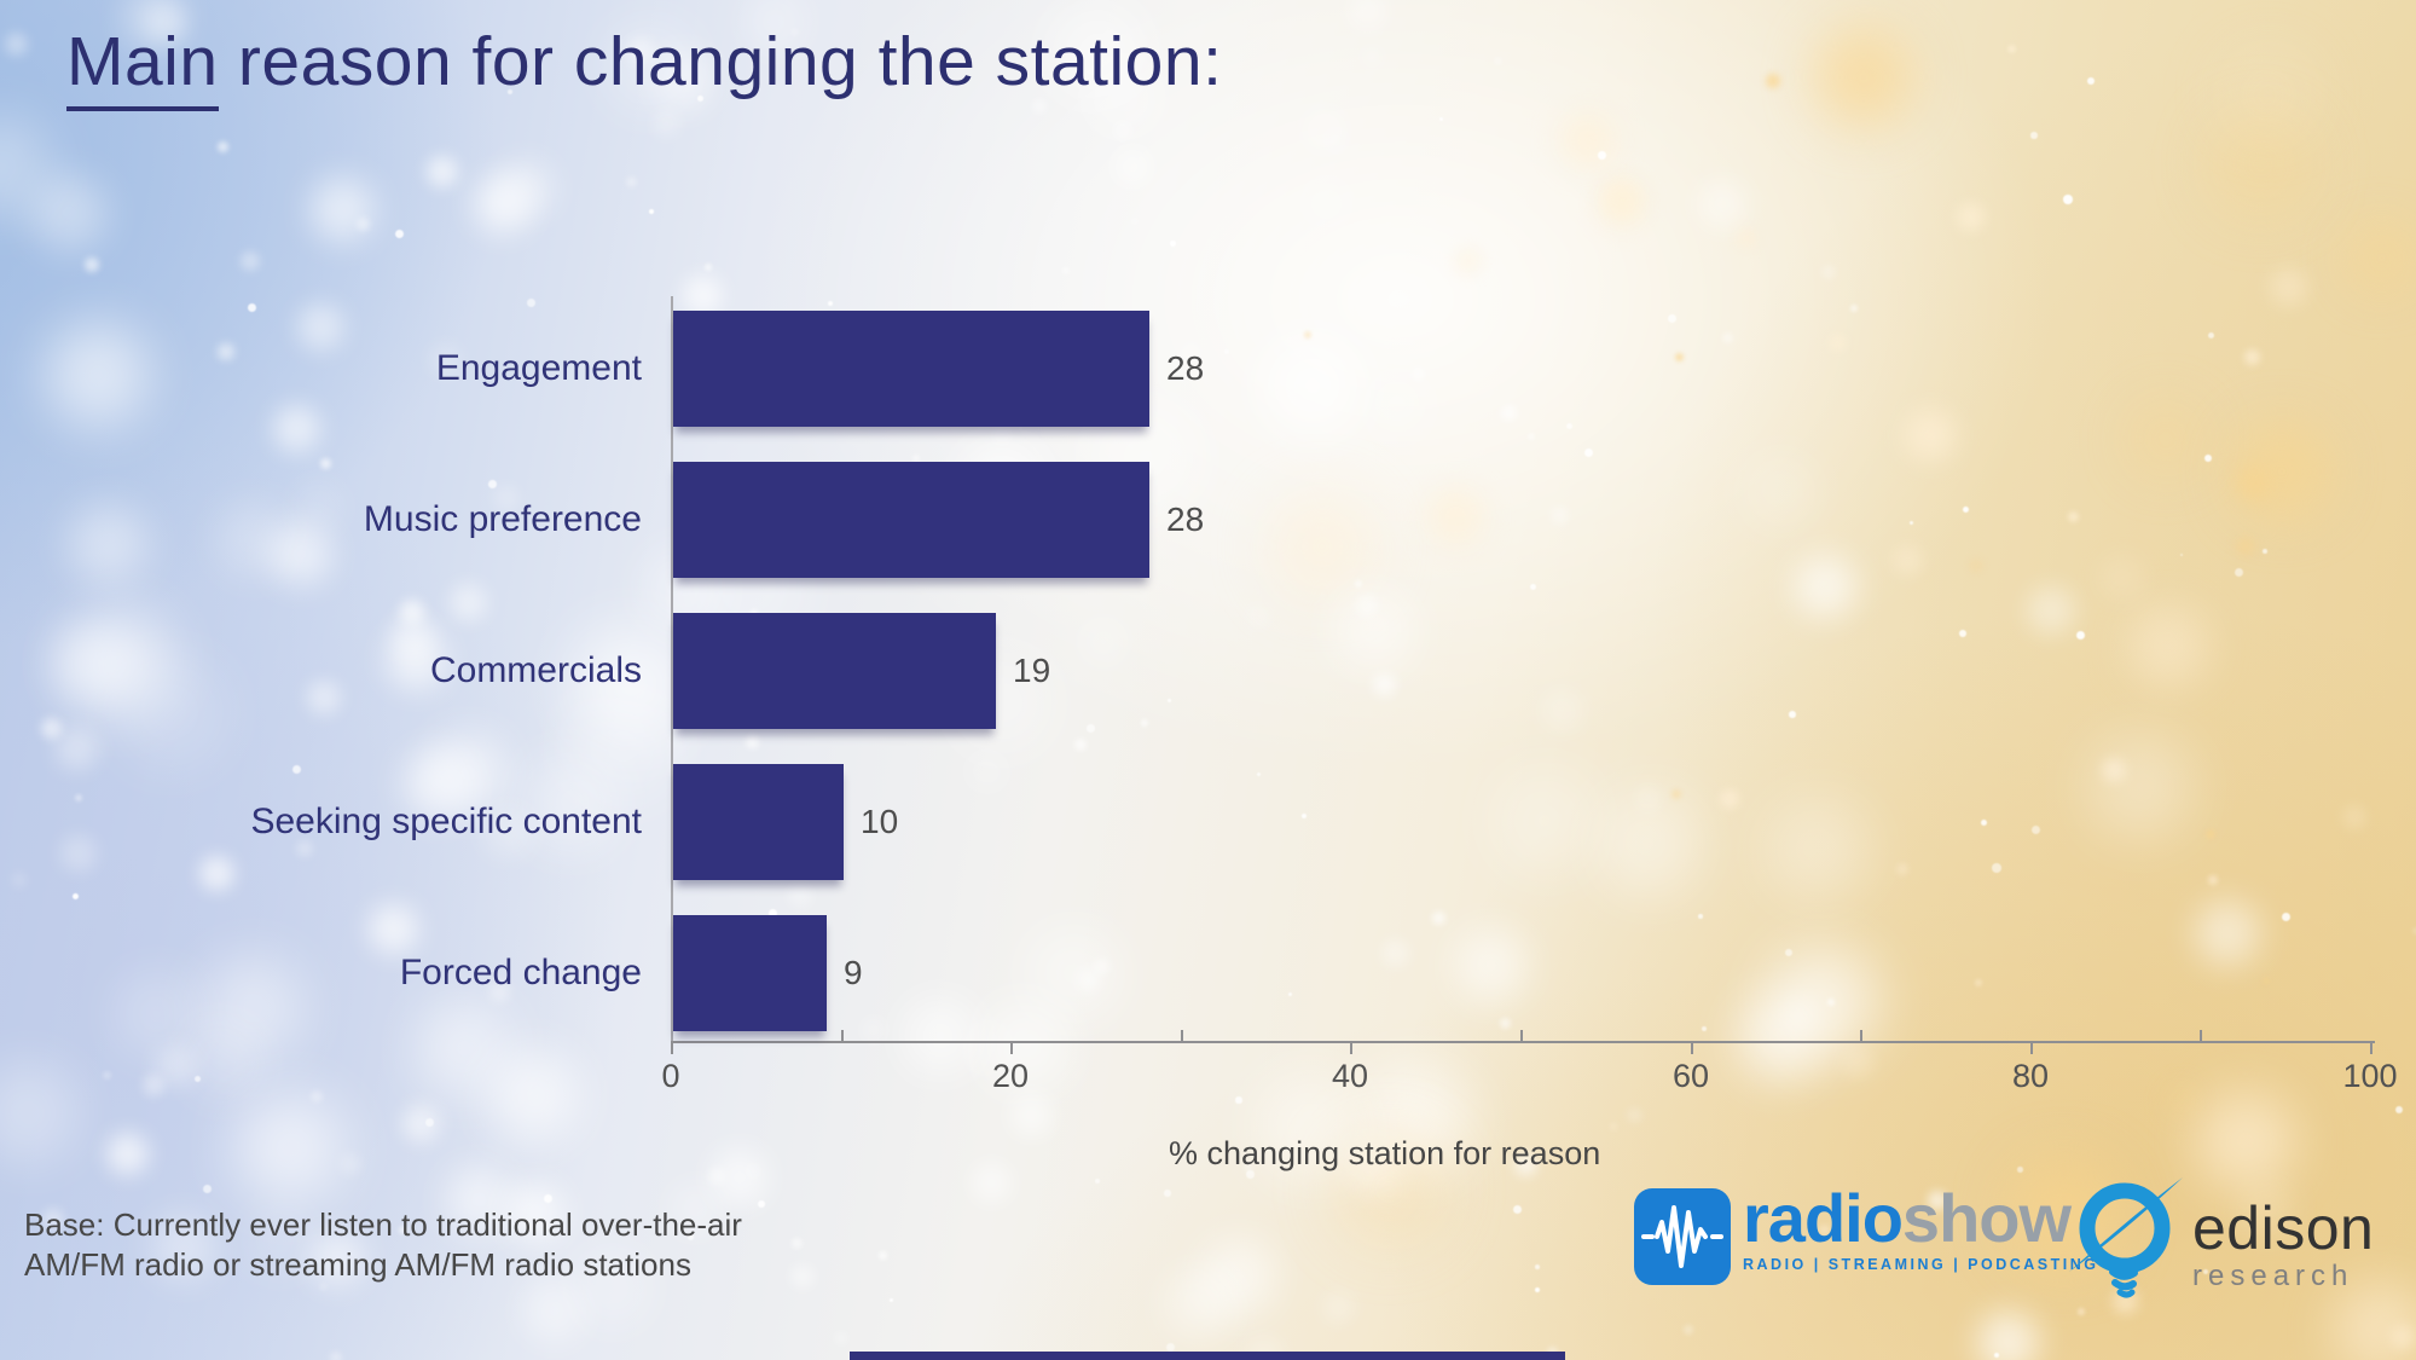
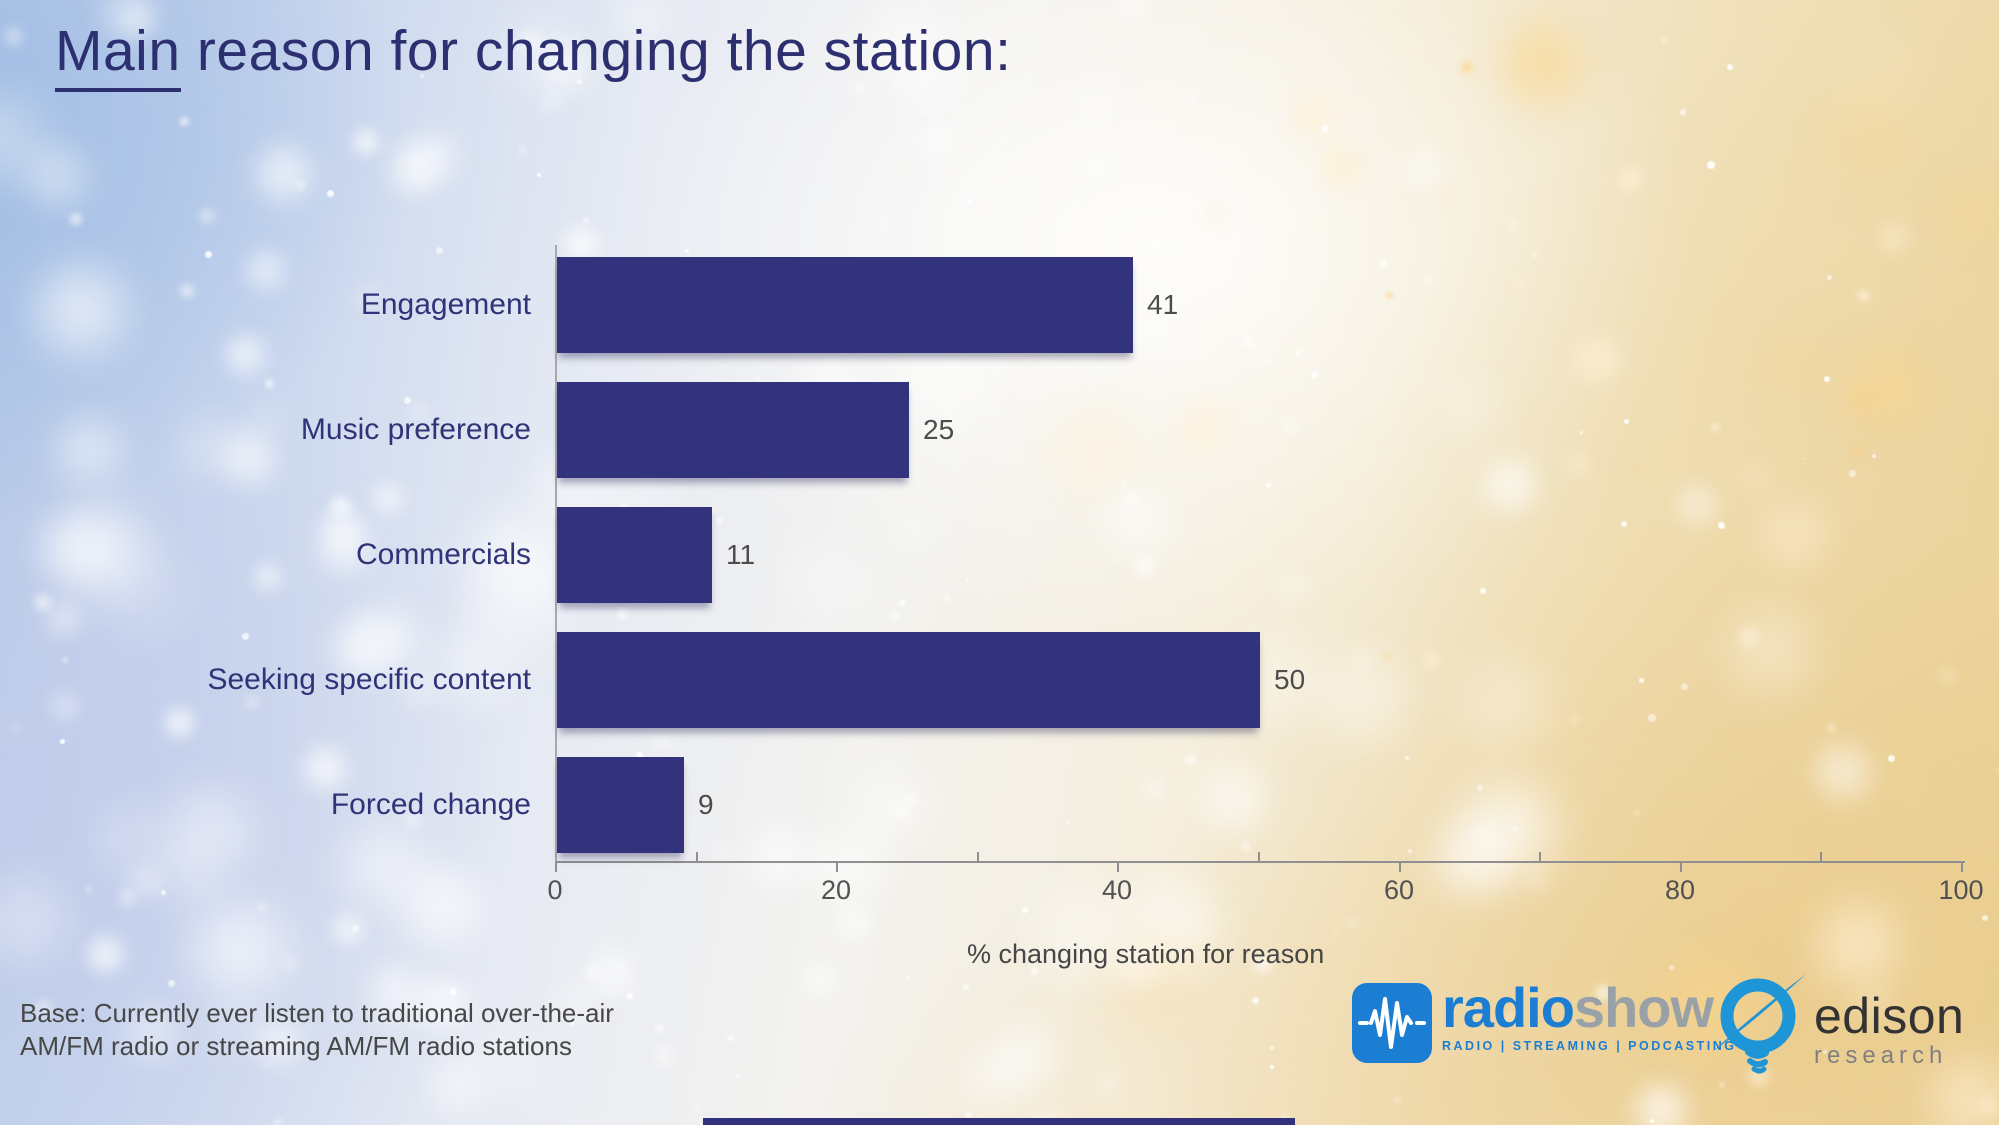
Engagement: 28 -> 41
Music preference: 28 -> 25
Commercials: 19 -> 11
Seeking specific content: 10 -> 50
